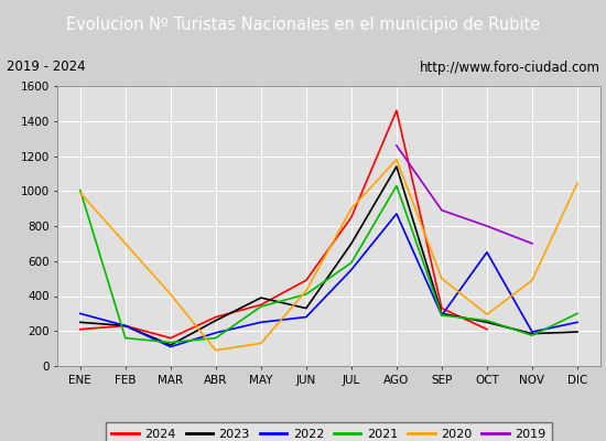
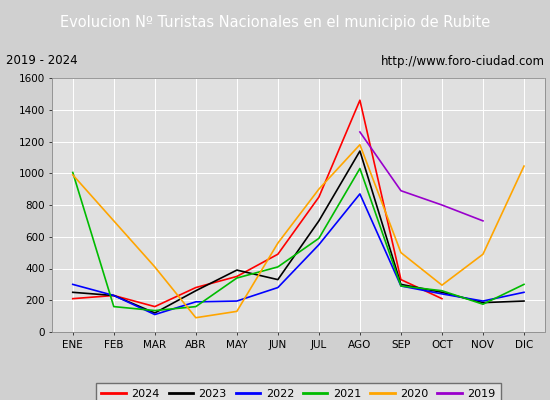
2022/MAY: 250 -> 200
2020/JUN: 430 -> 560
2022/OCT: 650 -> 240
